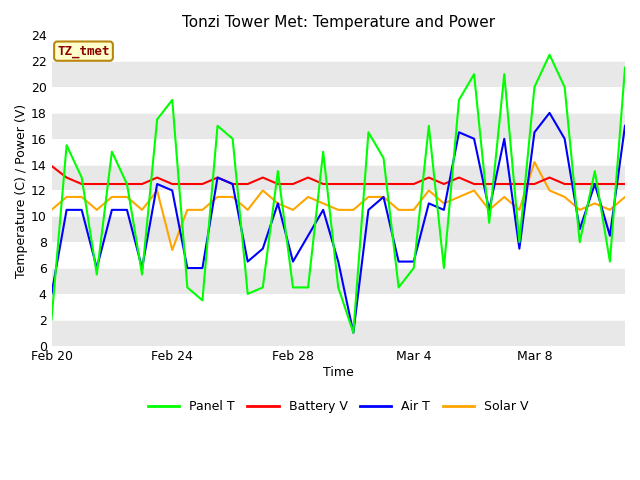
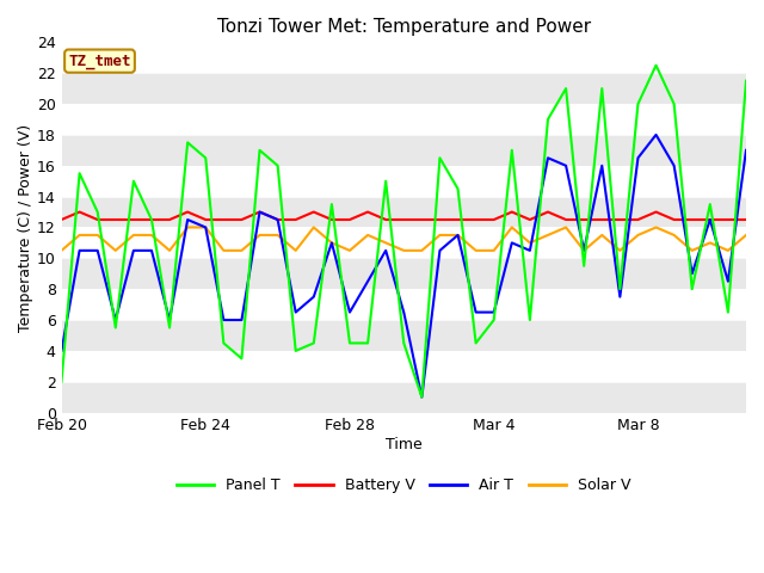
Battery V/Feb 20: 13.9 -> 12.5
Panel T/Feb 24: 19.0 -> 16.5
Solar V/Feb 24: 7.4 -> 12.0
Solar V/Mar 8: 14.2 -> 11.5
